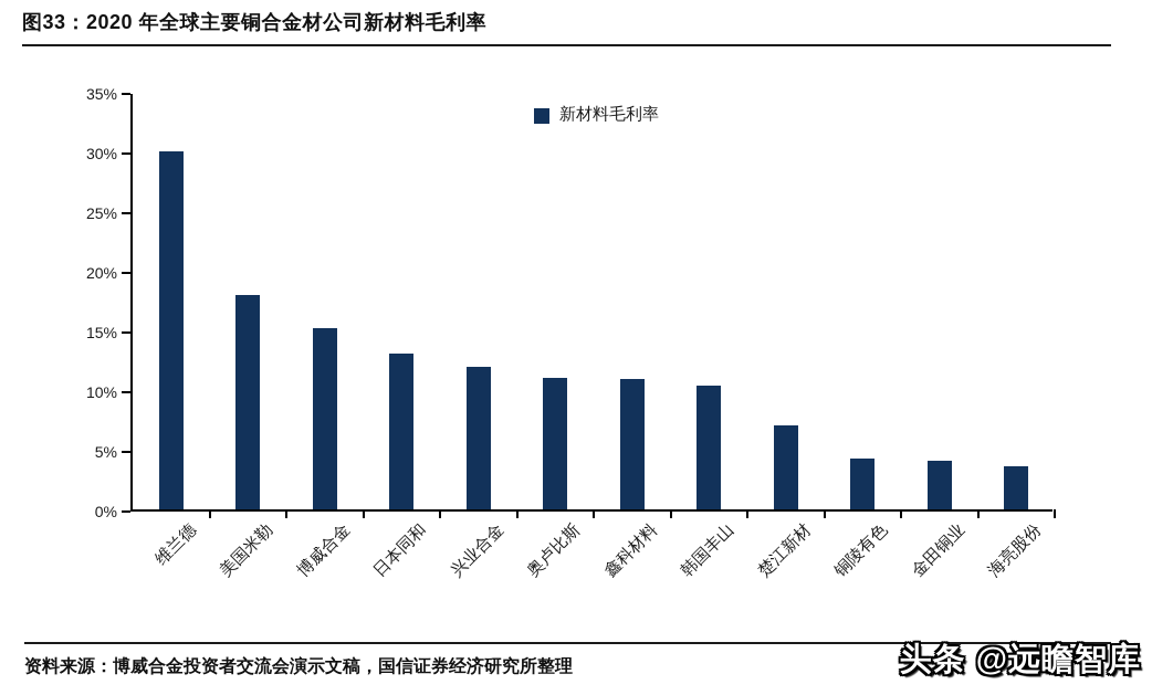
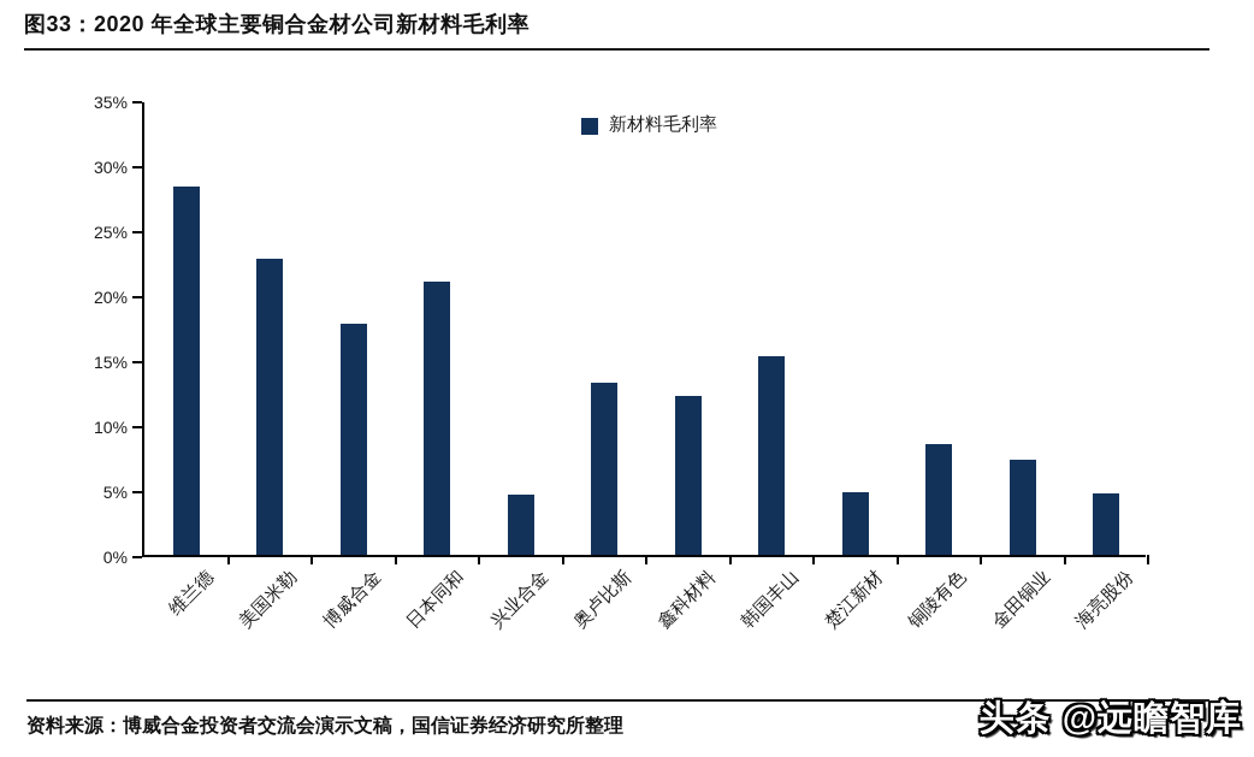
维兰德: 30.0% -> 28.3%
美国米勒: 18.0% -> 22.8%
博威合金: 15.2% -> 17.8%
日本同和: 13.1% -> 21.0%
兴业合金: 11.9% -> 4.6%
奥卢比斯: 11.0% -> 13.2%
鑫科材料: 10.9% -> 12.2%
韩国丰山: 10.4% -> 15.3%
楚江新材: 7.0% -> 4.8%
铜陵有色: 4.3% -> 8.5%
金田铜业: 4.1% -> 7.3%
海亮股份: 3.6% -> 4.7%
